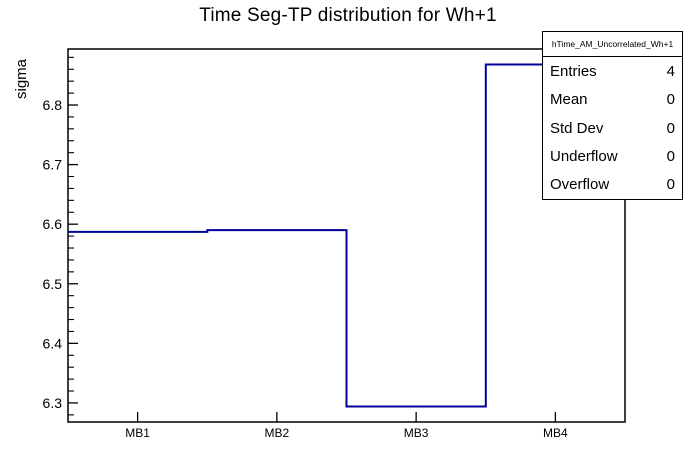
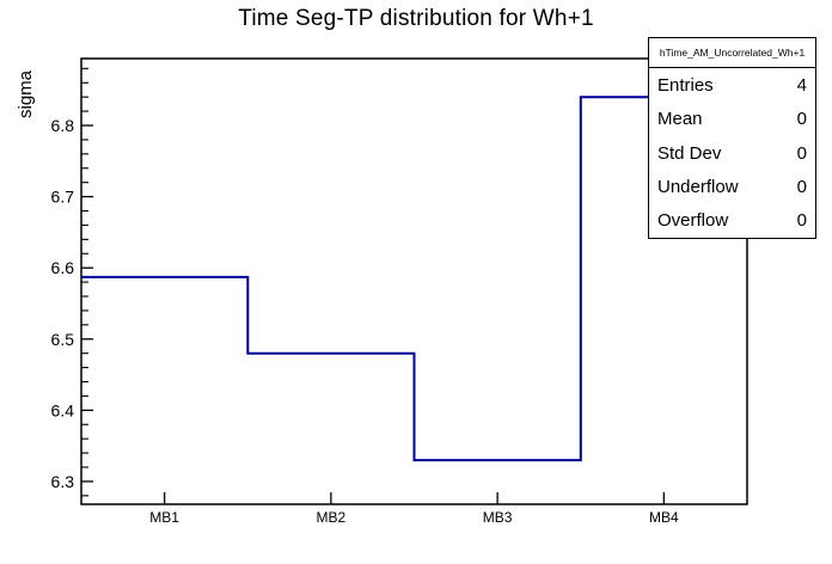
MB2: 6.59 -> 6.48
MB3: 6.29 -> 6.33
MB4: 6.87 -> 6.84
